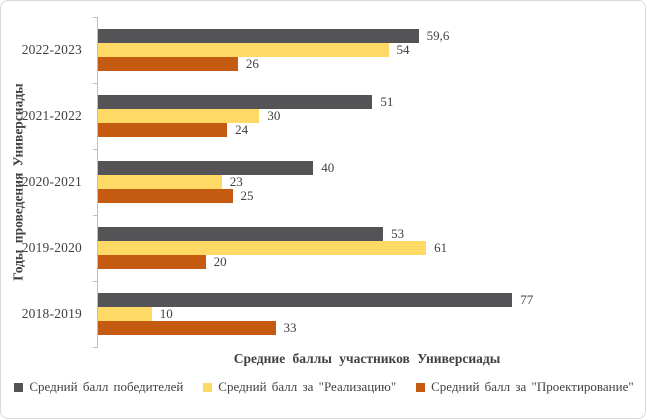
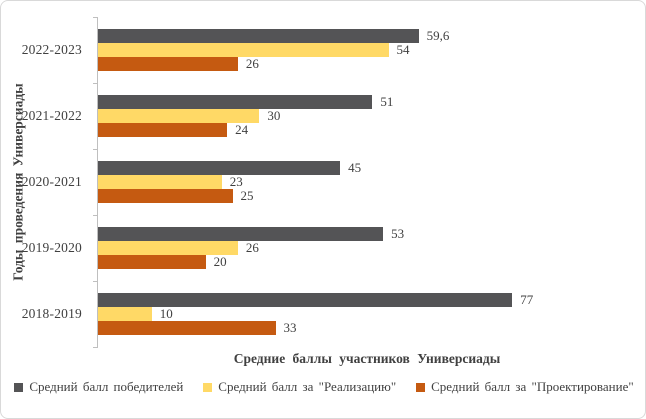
Средний балл победителей/2020-2021: 40 -> 45
Средний балл за "Реализацию"/2019-2020: 61 -> 26
